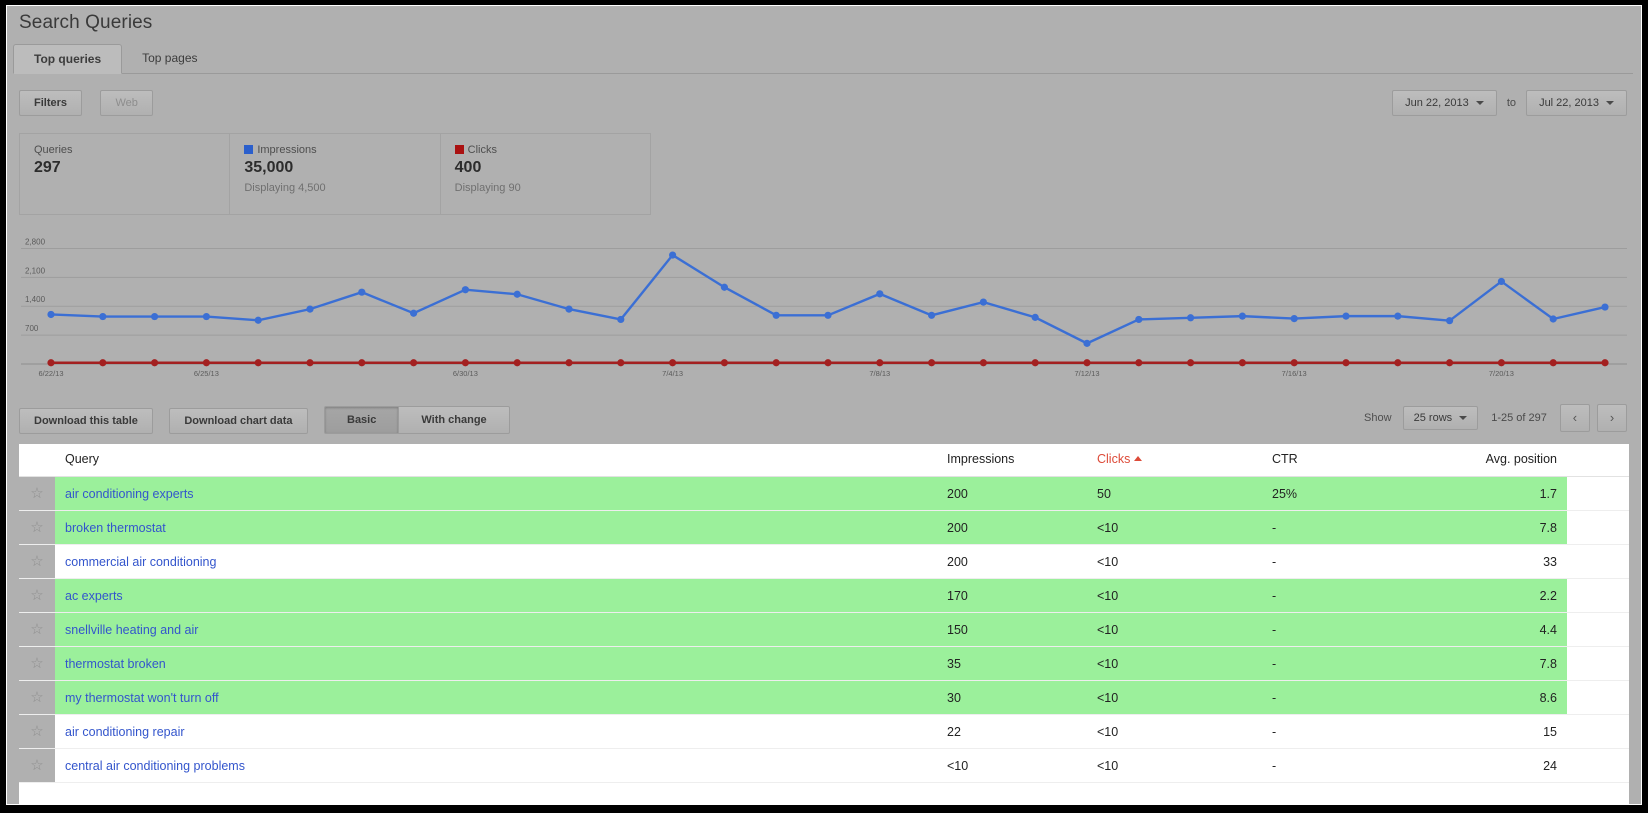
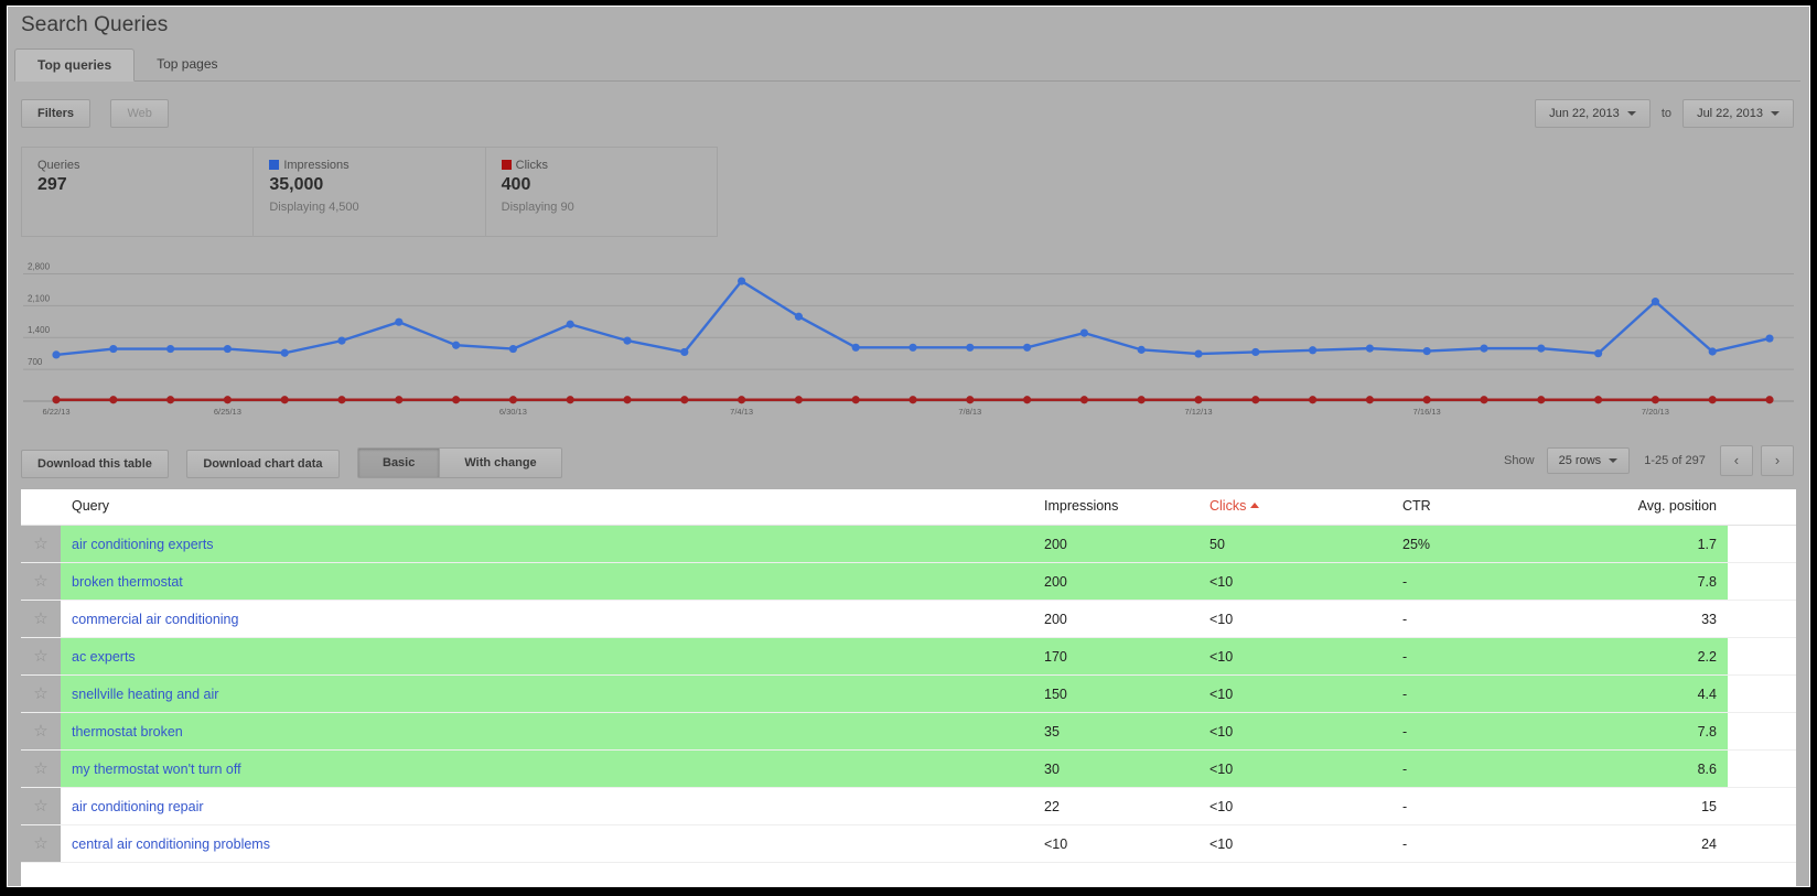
Impressions/6/22/13: 1200 -> 1000
Impressions/6/30/13: 1800 -> 1200
Impressions/7/8/13: 1700 -> 1200
Impressions/7/12/13: 500 -> 1000
Impressions/7/20/13: 2000 -> 2200
